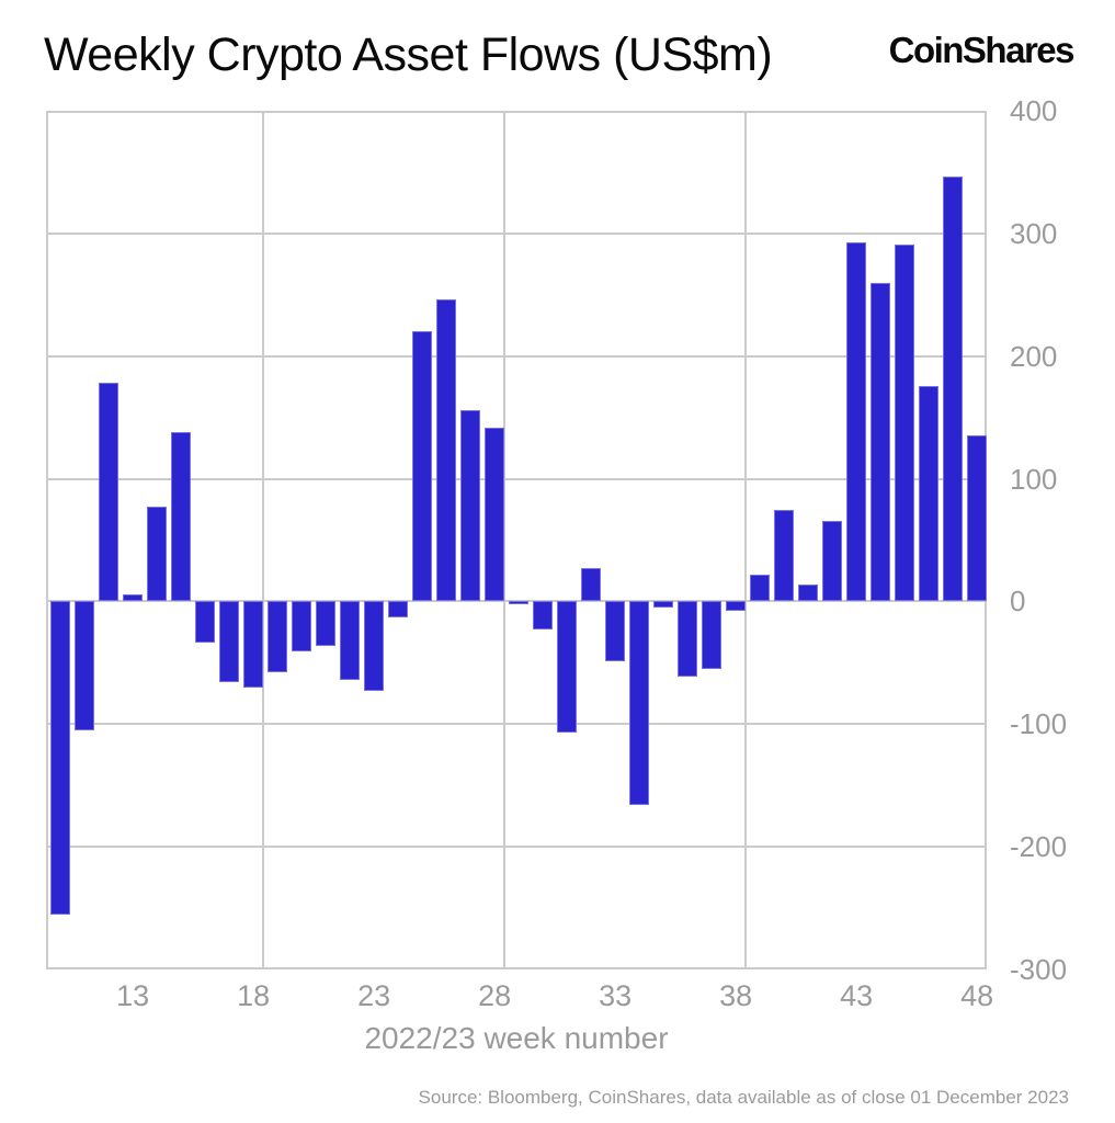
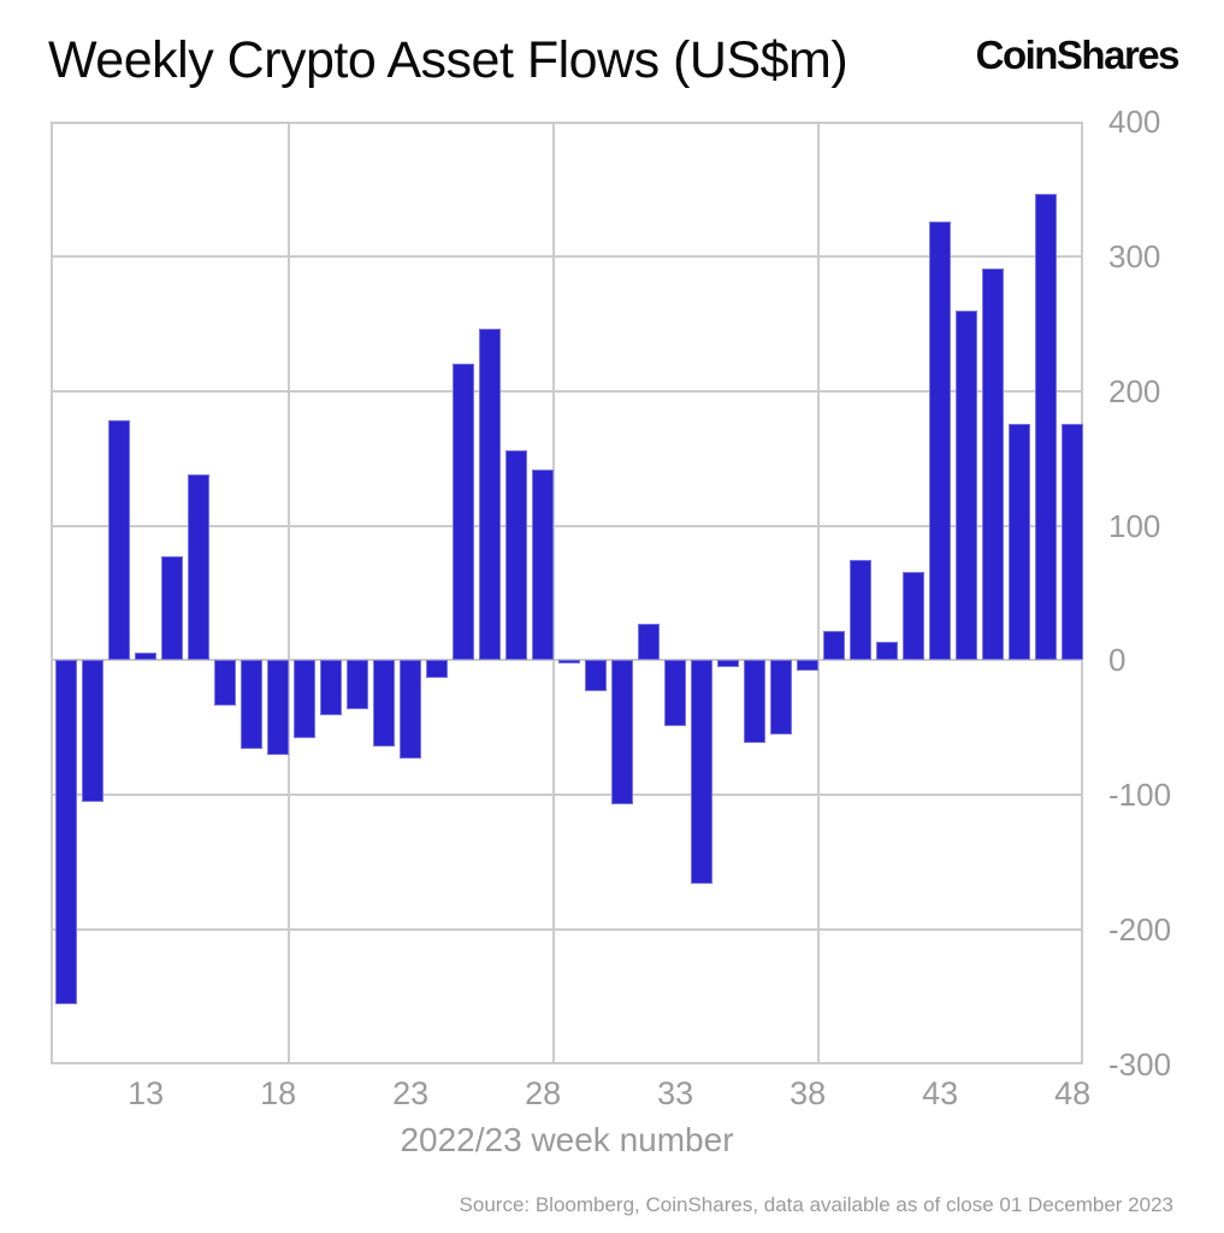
43: 293 -> 326
48: 135 -> 176
